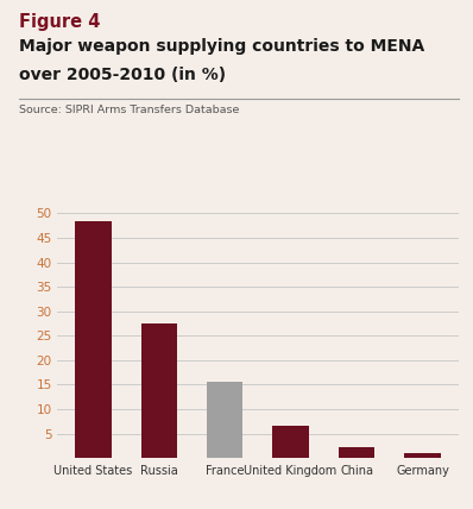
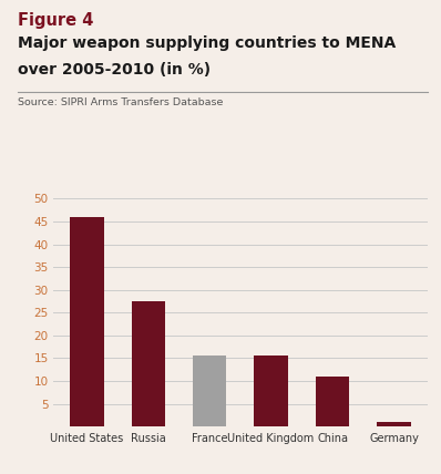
United States: 48.5 -> 46.0
United Kingdom: 6.5 -> 15.5
China: 2.2 -> 11.0
